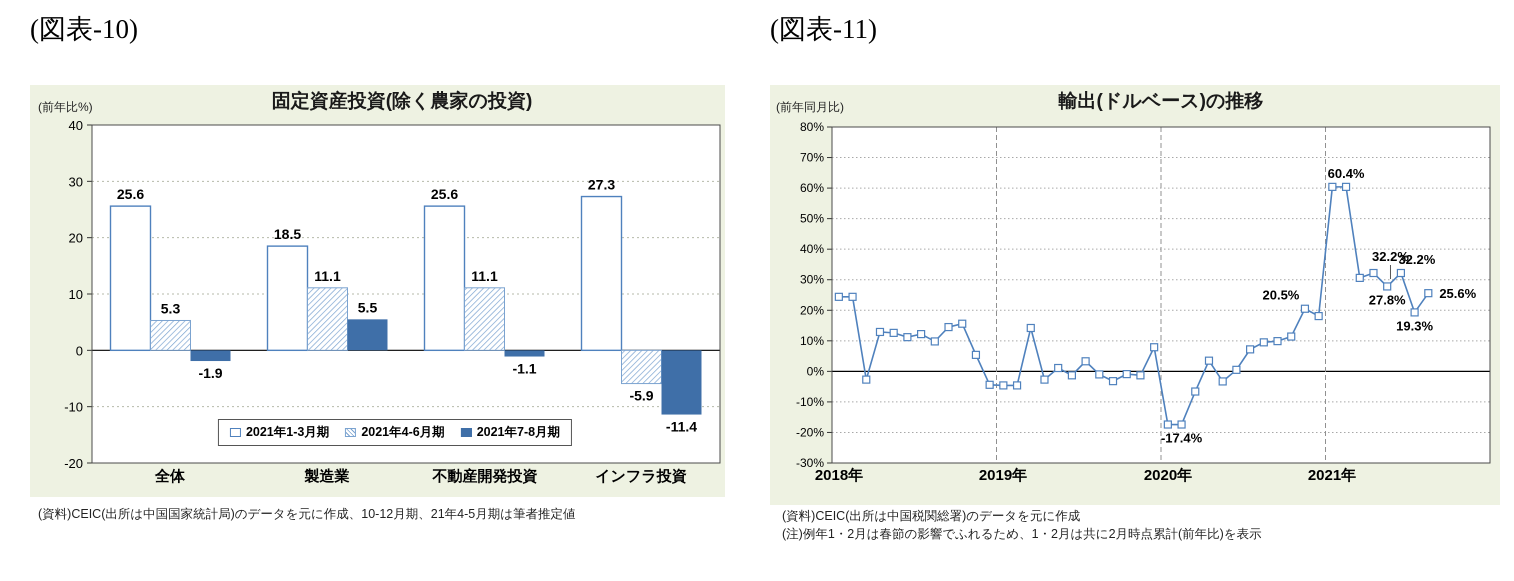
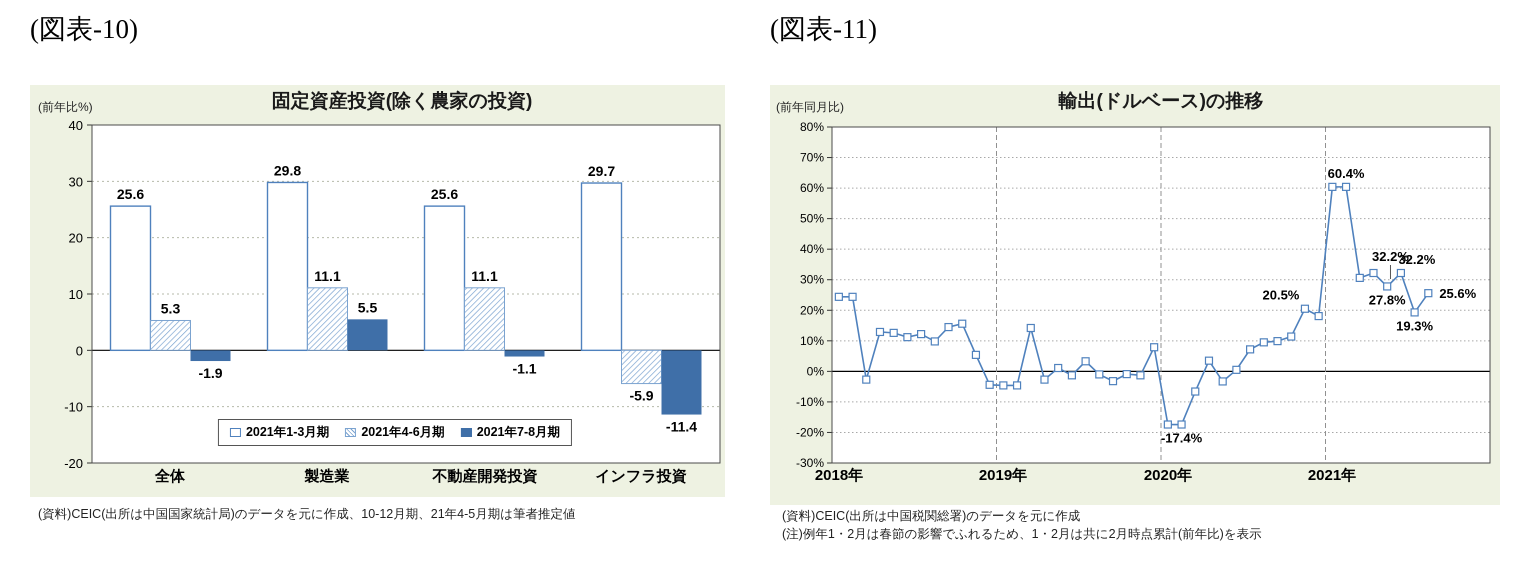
固定資産投資(除く農家の投資)/2021年1-3月期/製造業: 18.5 -> 29.8
固定資産投資(除く農家の投資)/2021年1-3月期/インフラ投資: 27.3 -> 29.7
